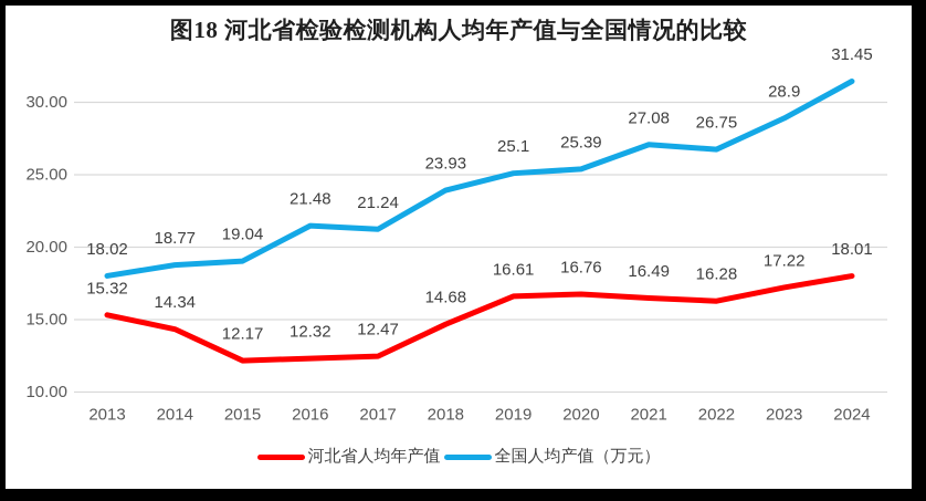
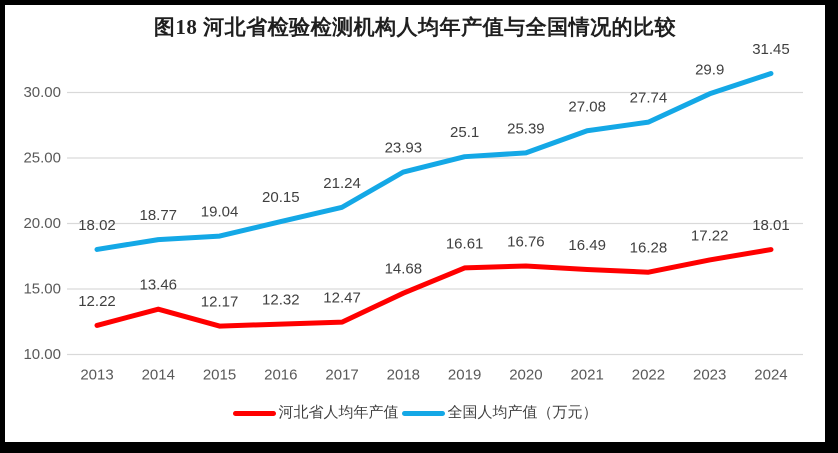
河北省人均年产值/2013: 15.32 -> 12.22
河北省人均年产值/2014: 14.34 -> 13.46
全国人均产值（万元）/2016: 21.48 -> 20.15
全国人均产值（万元）/2022: 26.75 -> 27.74
全国人均产值（万元）/2023: 28.9 -> 29.9
